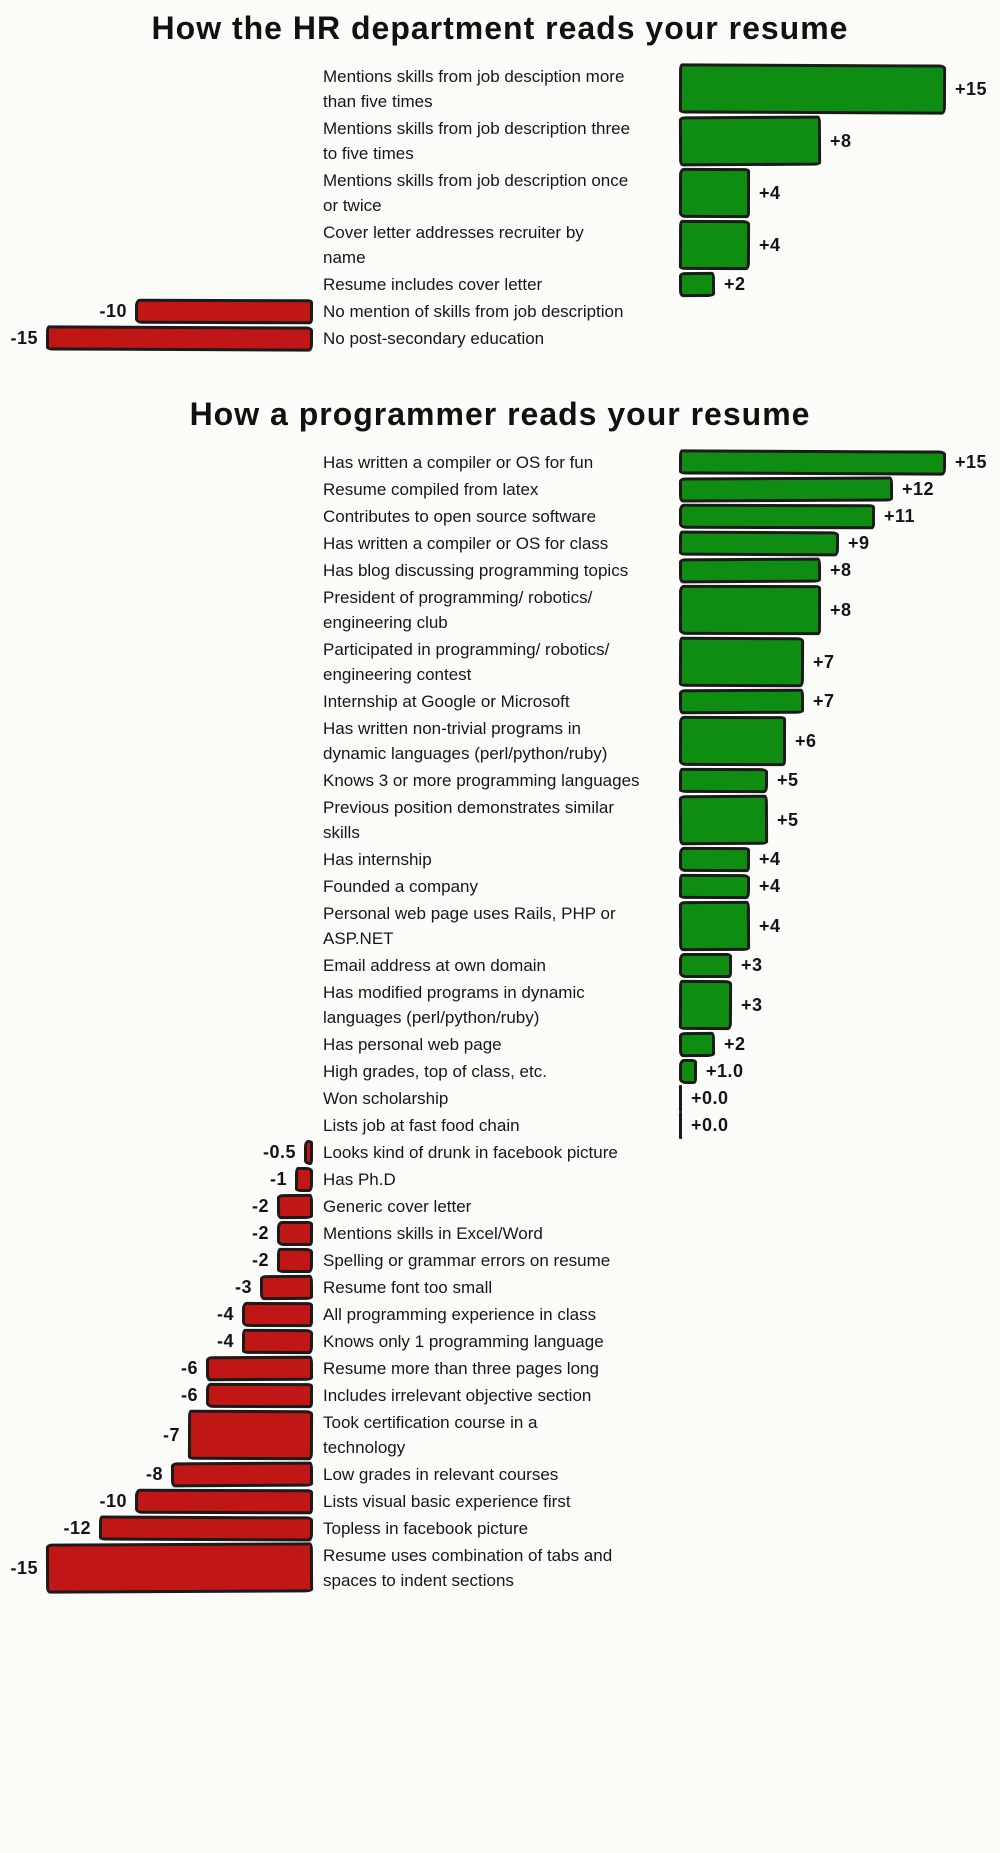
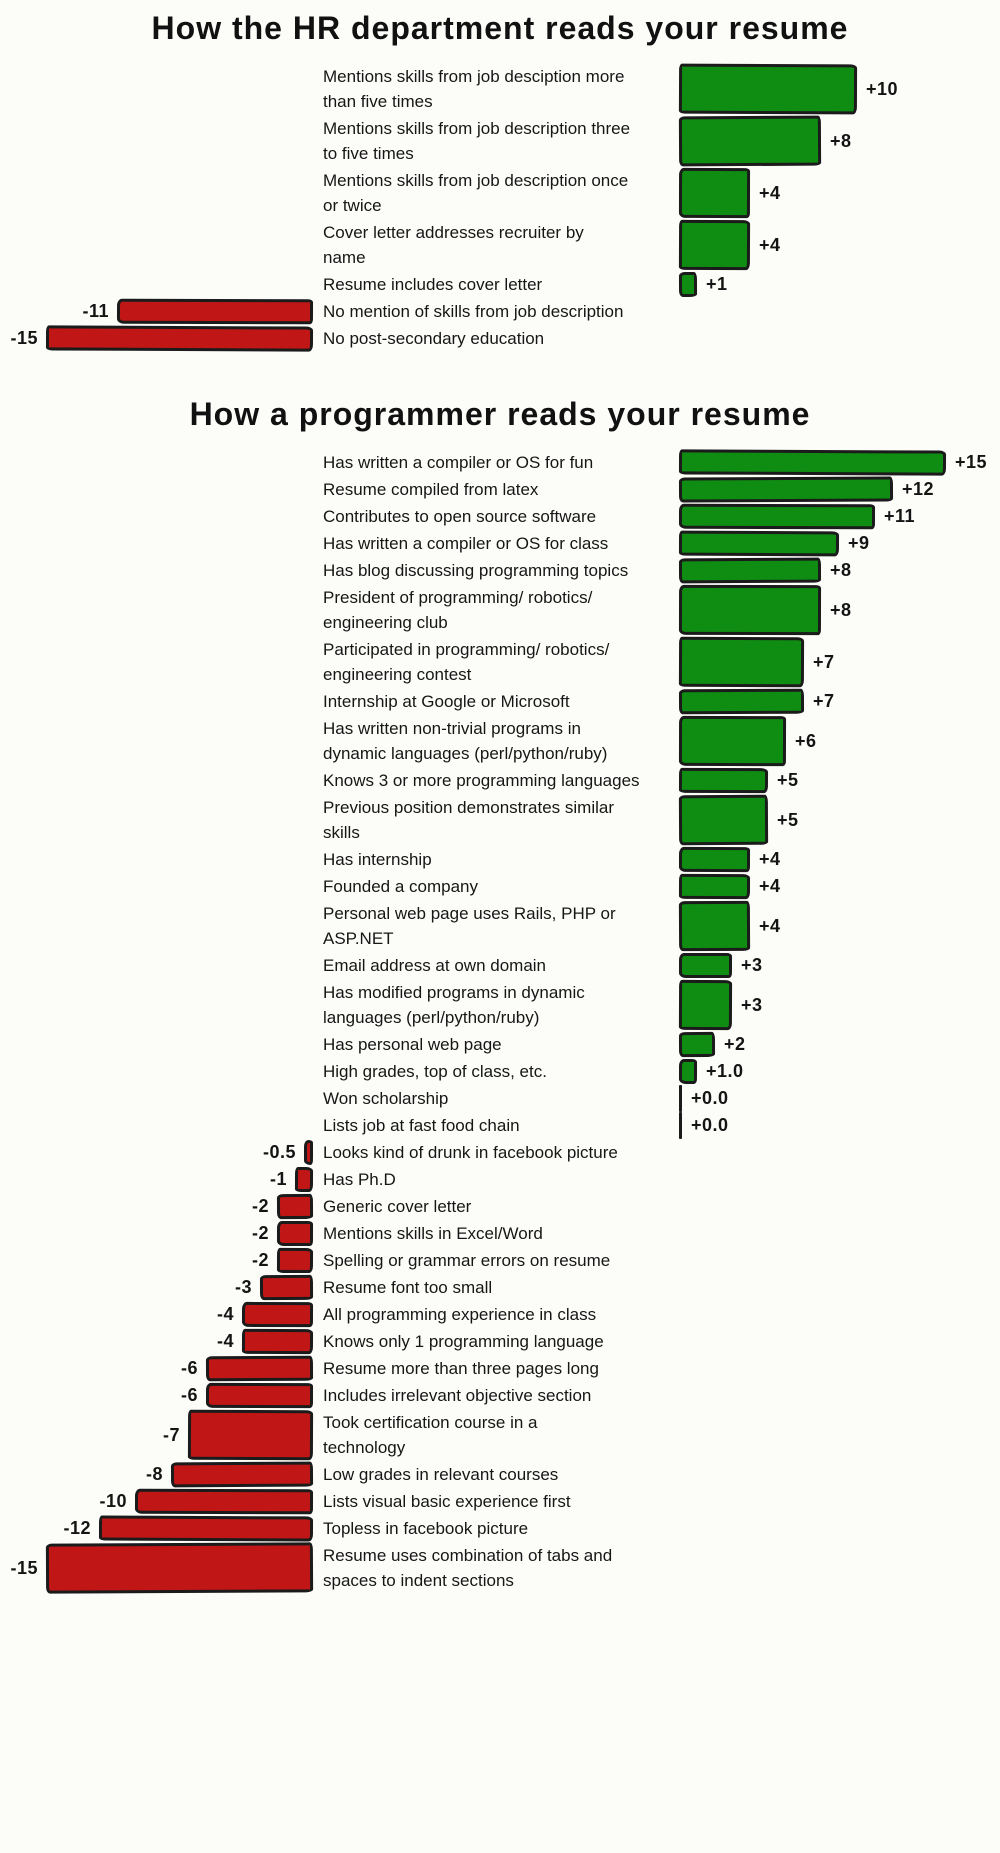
How the HR department reads your resume/Mentions skills from job desciption more than five times: +15 -> +10
How the HR department reads your resume/Resume includes cover letter: +2 -> +1
How the HR department reads your resume/No mention of skills from job description: -10 -> -11
